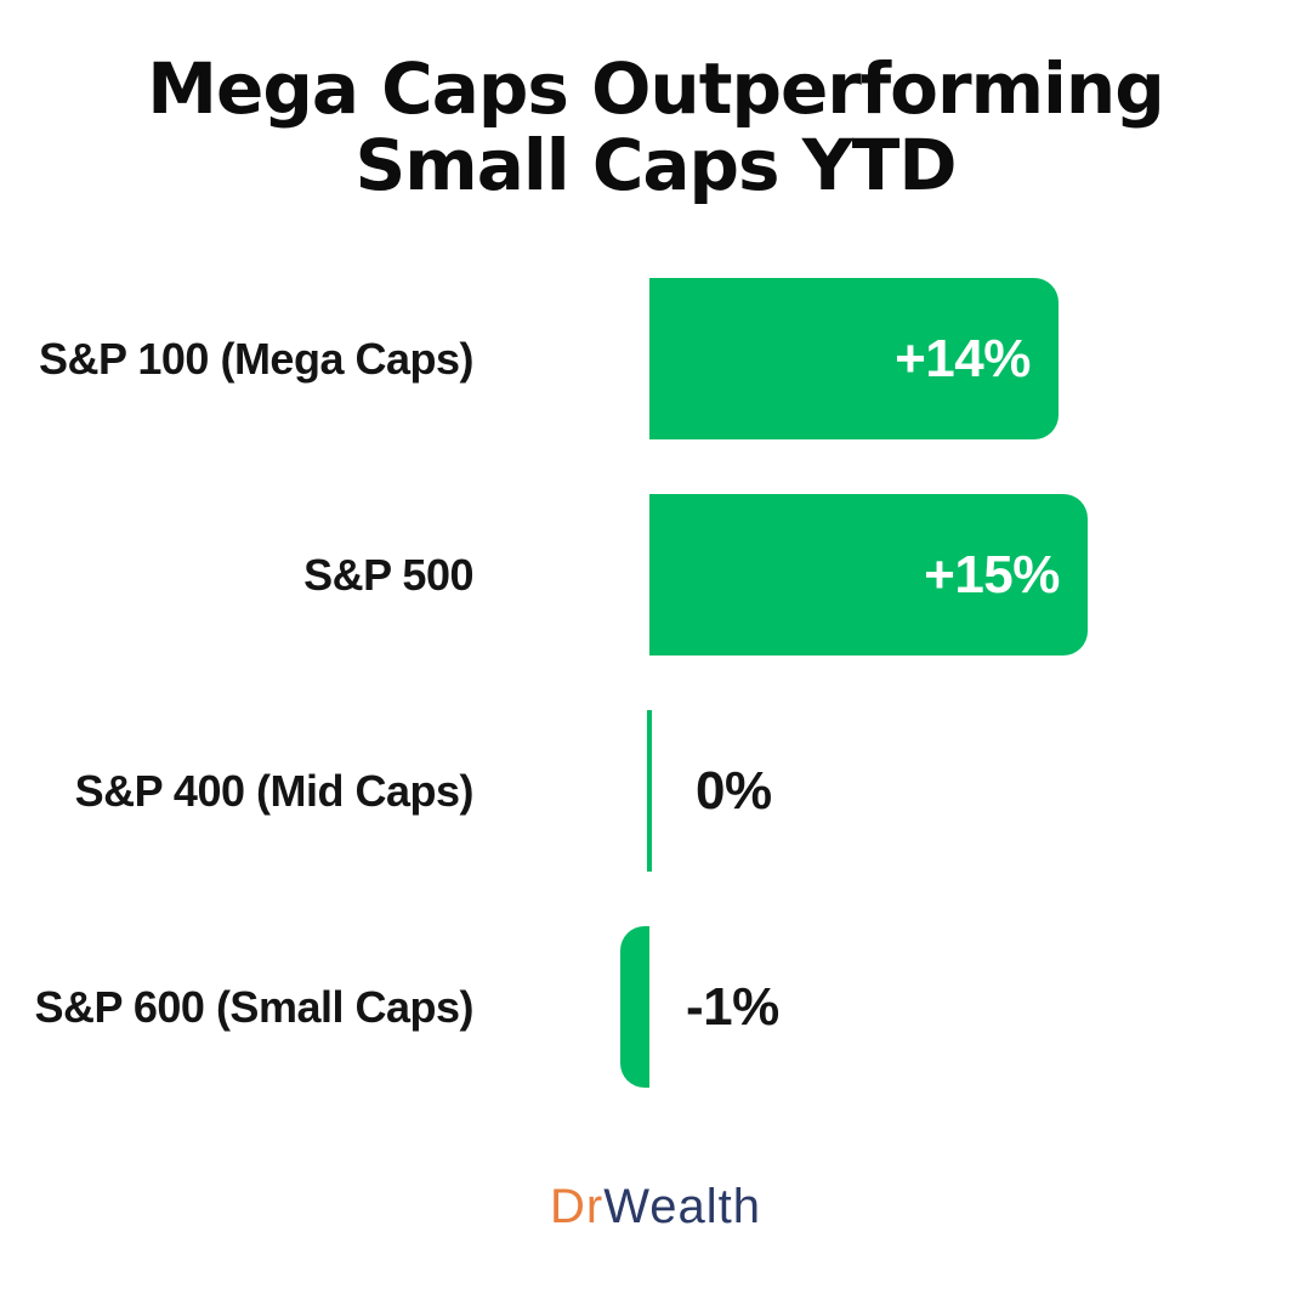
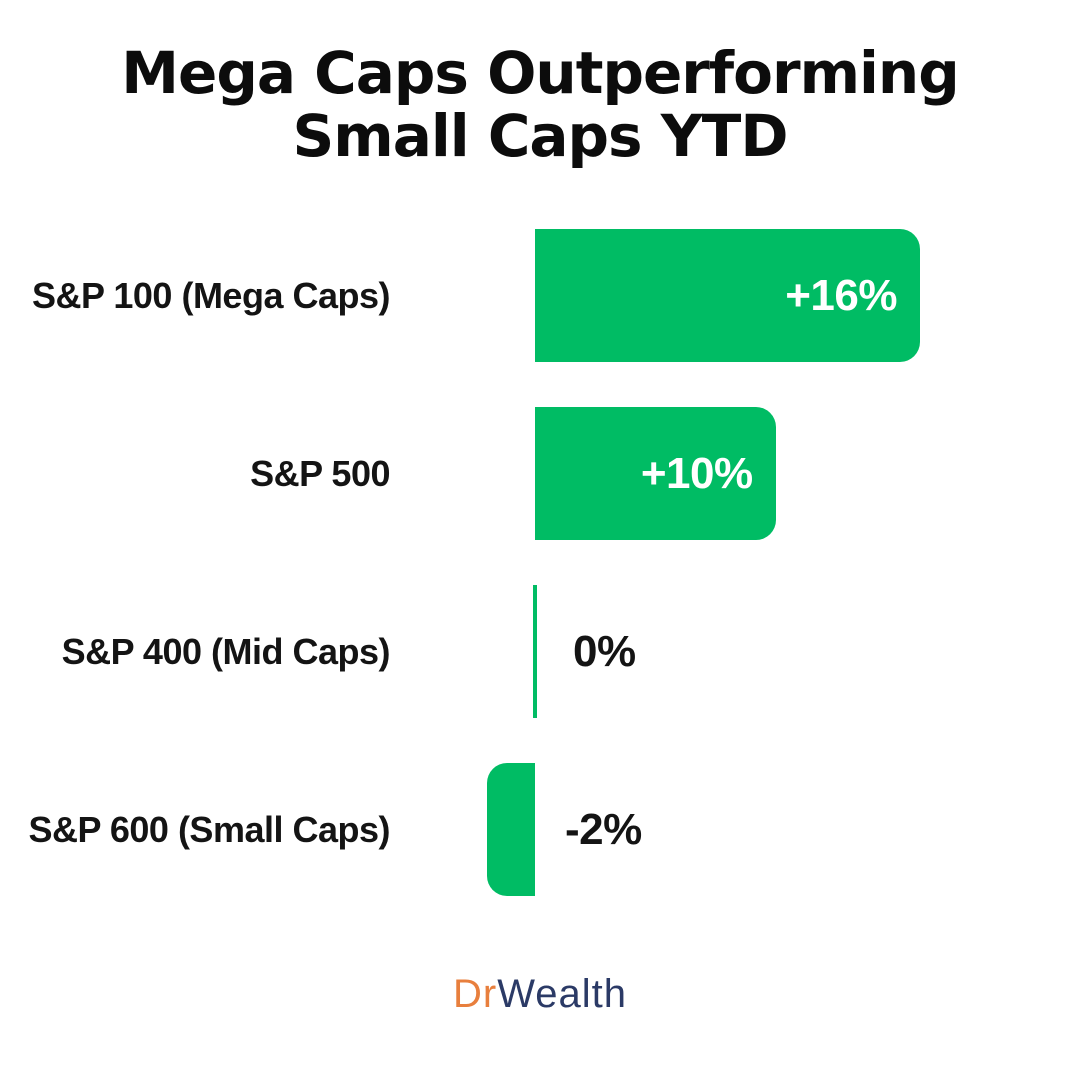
S&P 100 (Mega Caps): +14% -> +16%
S&P 500: +15% -> +10%
S&P 600 (Small Caps): -1% -> -2%
